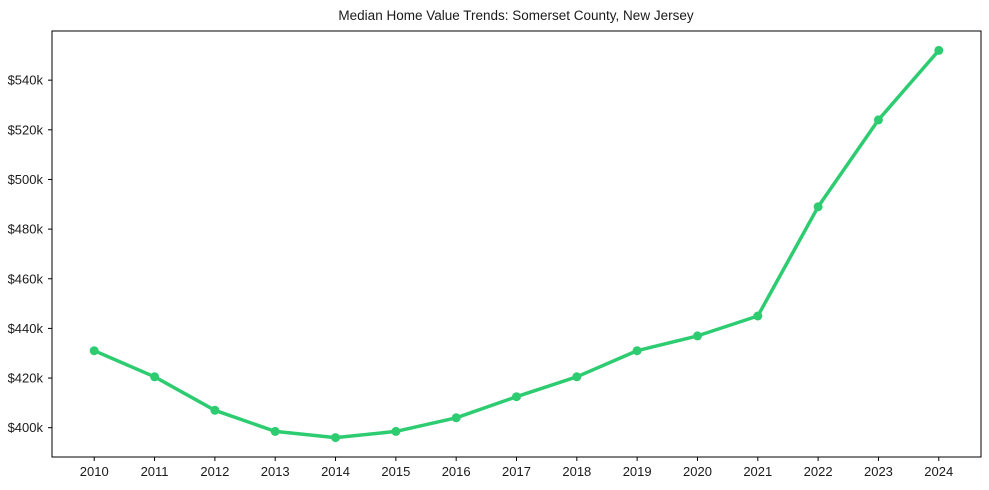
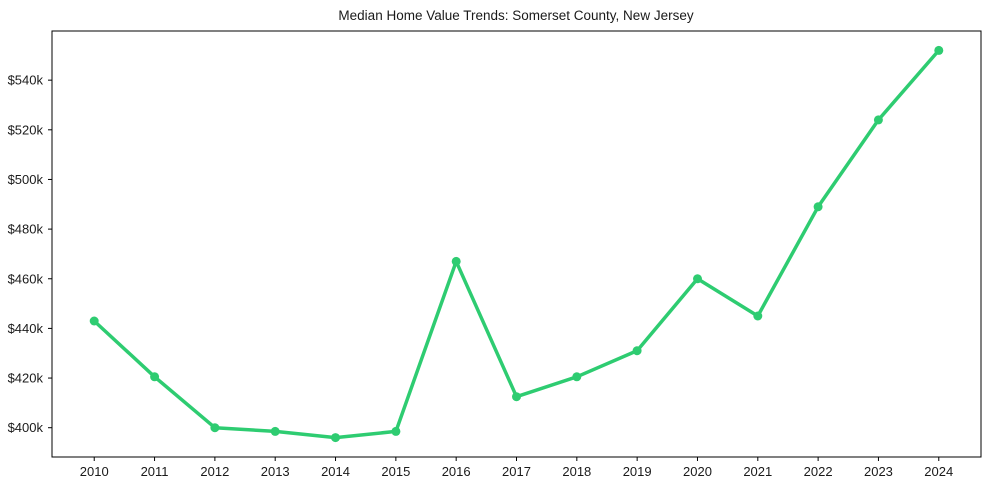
2010: $431k -> $443k
2012: $407k -> $400k
2016: $404k -> $467k
2020: $437k -> $460k
